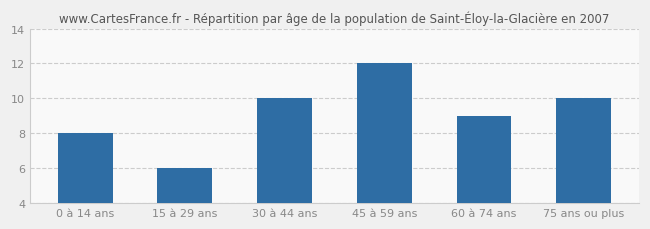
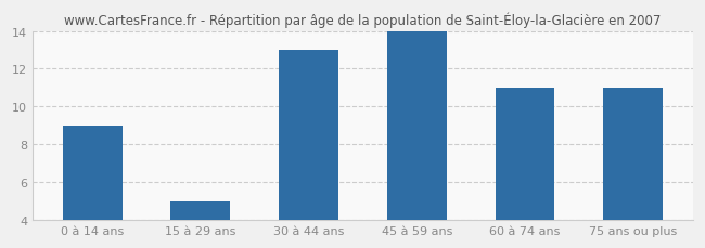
0 à 14 ans: 8 -> 9
15 à 29 ans: 6 -> 5
30 à 44 ans: 10 -> 13
45 à 59 ans: 12 -> 14
60 à 74 ans: 9 -> 11
75 ans ou plus: 10 -> 11
